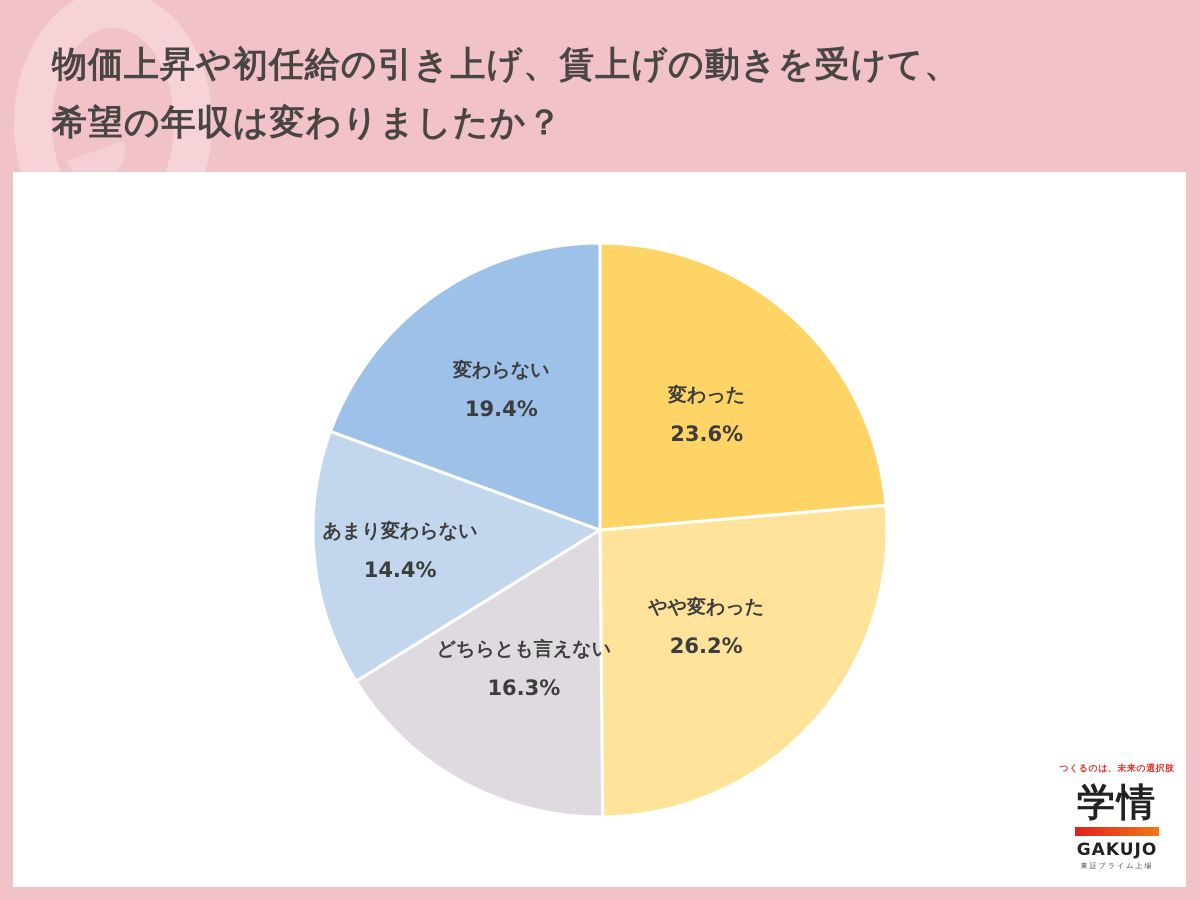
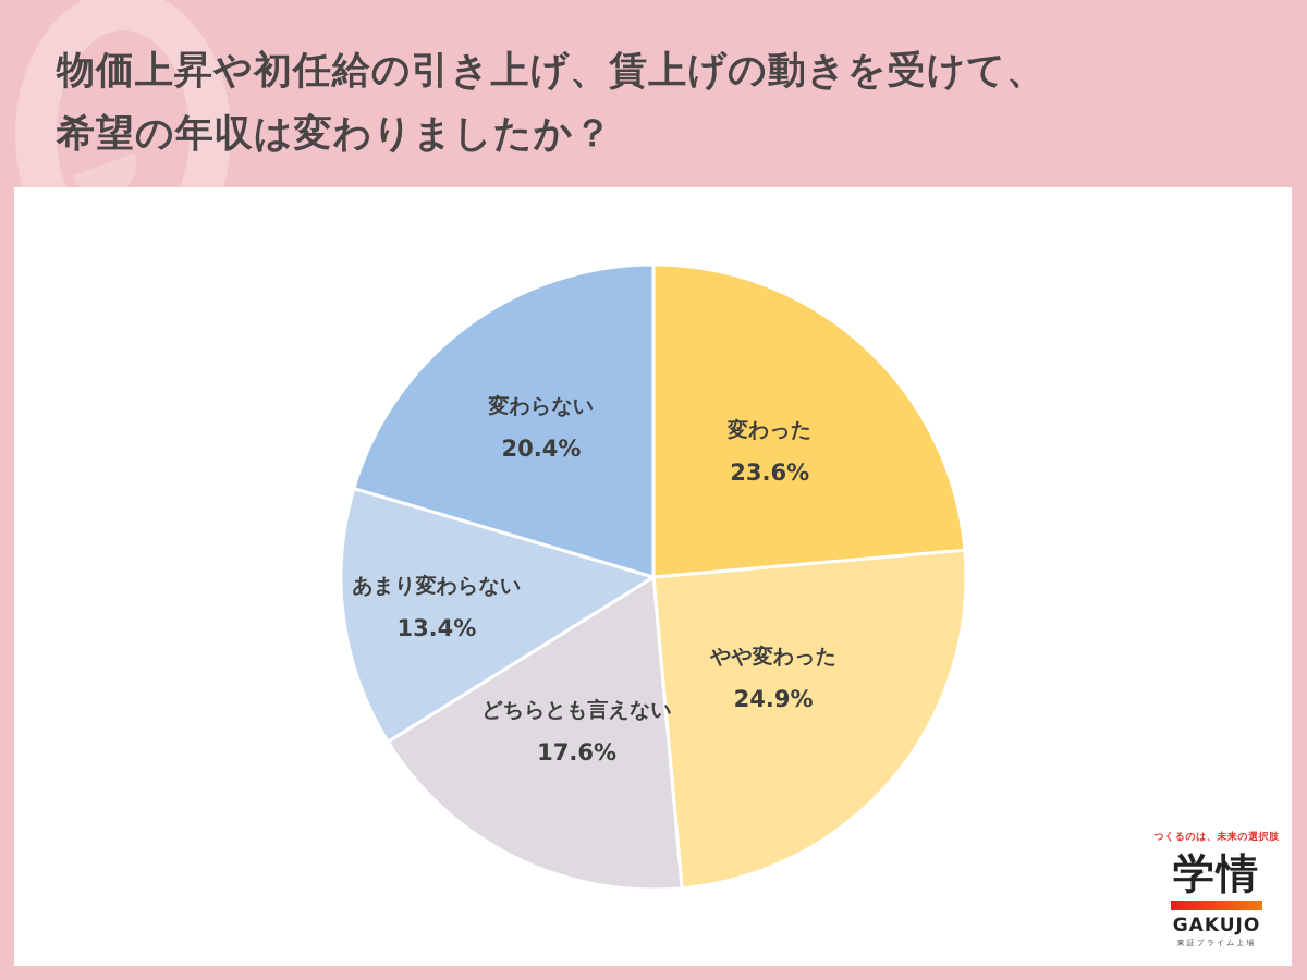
やや変わった: 26.2% -> 24.9%
どちらとも言えない: 16.3% -> 17.6%
あまり変わらない: 14.4% -> 13.4%
変わらない: 19.4% -> 20.4%
